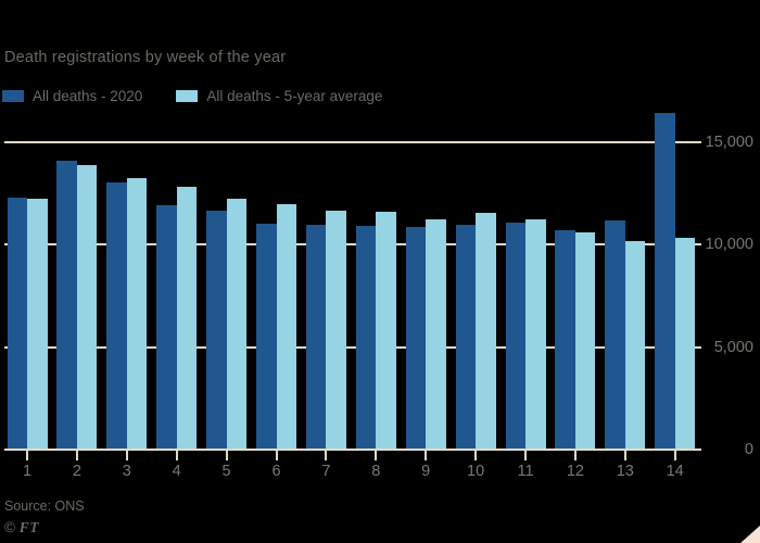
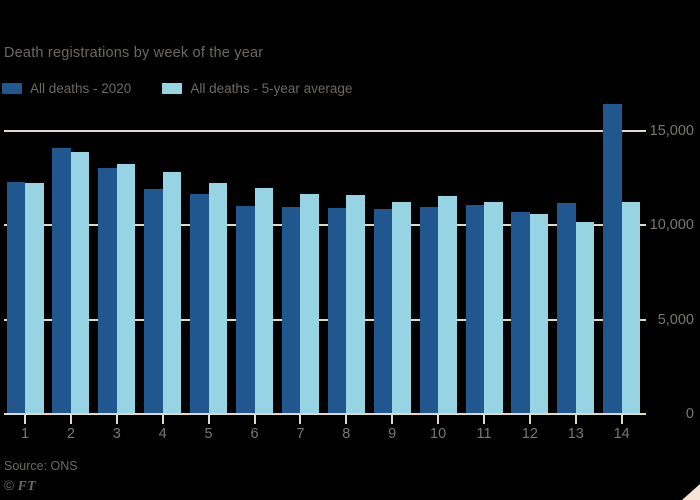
All deaths - 5-year average/14: 10300 -> 11200
